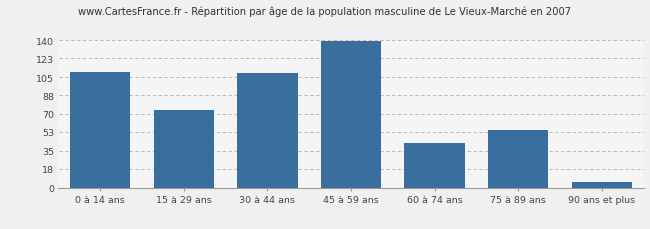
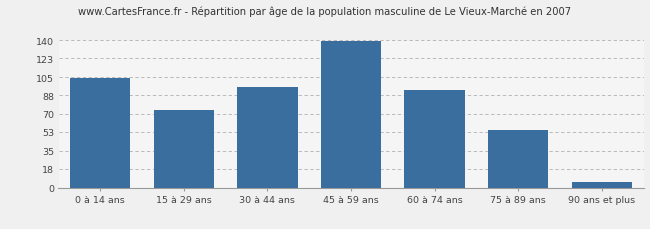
0 à 14 ans: 110 -> 104
30 à 44 ans: 109 -> 96
60 à 74 ans: 42 -> 93
